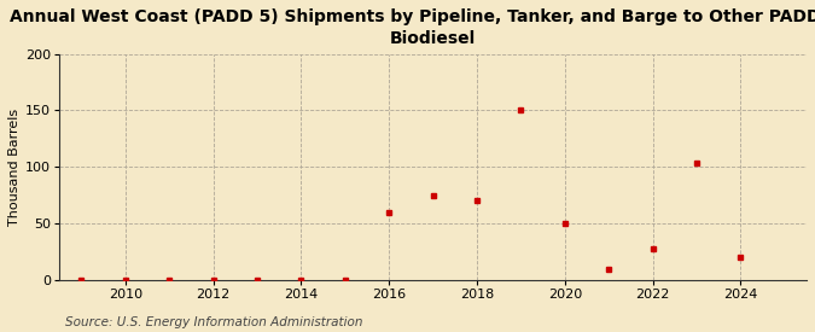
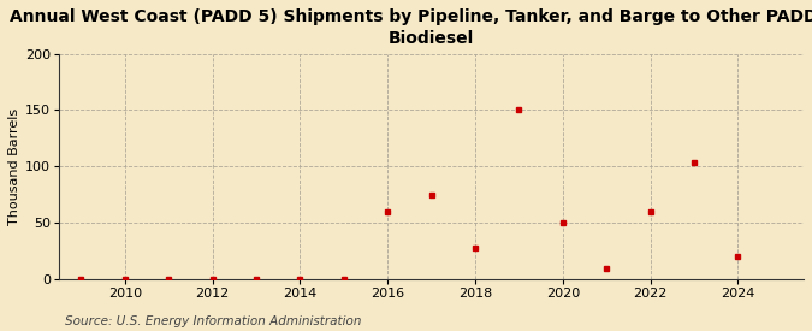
2018: 70 -> 28
2022: 28 -> 60
